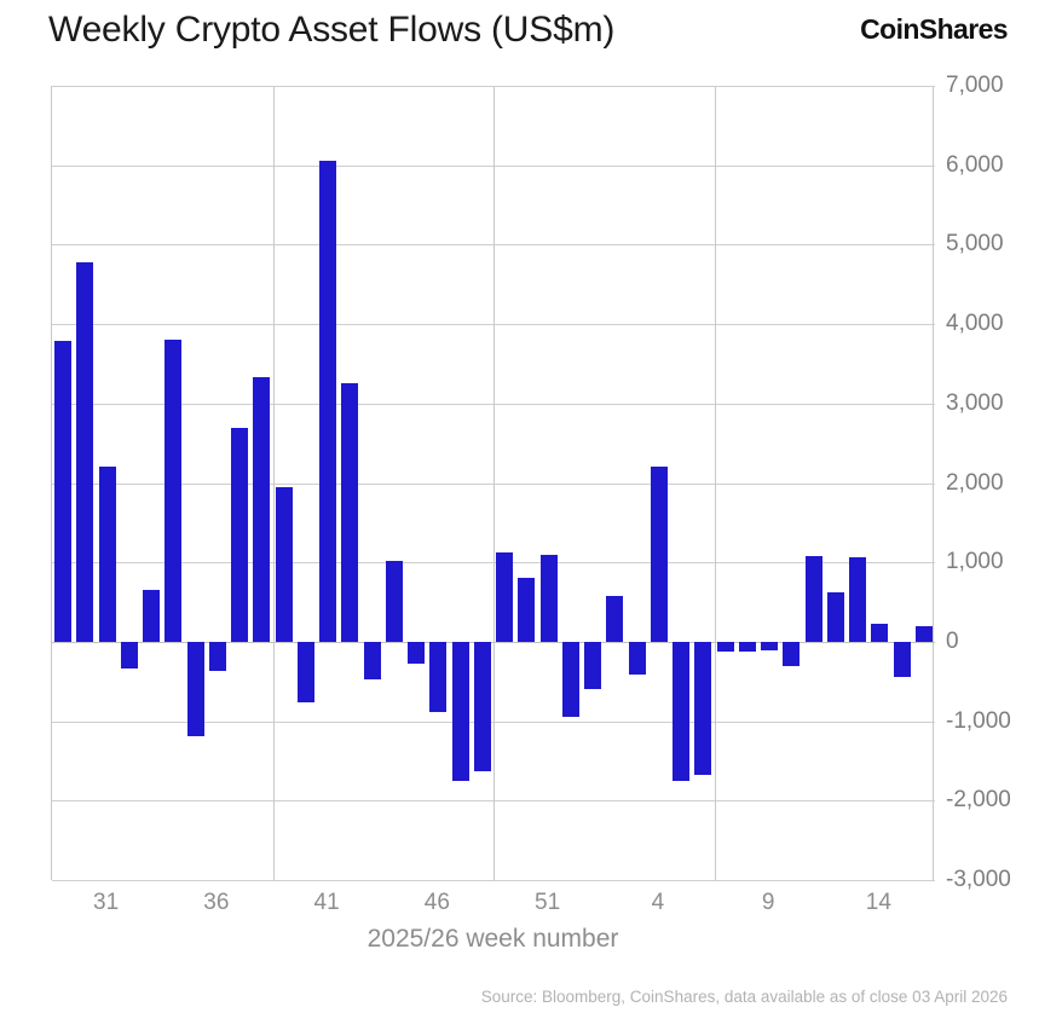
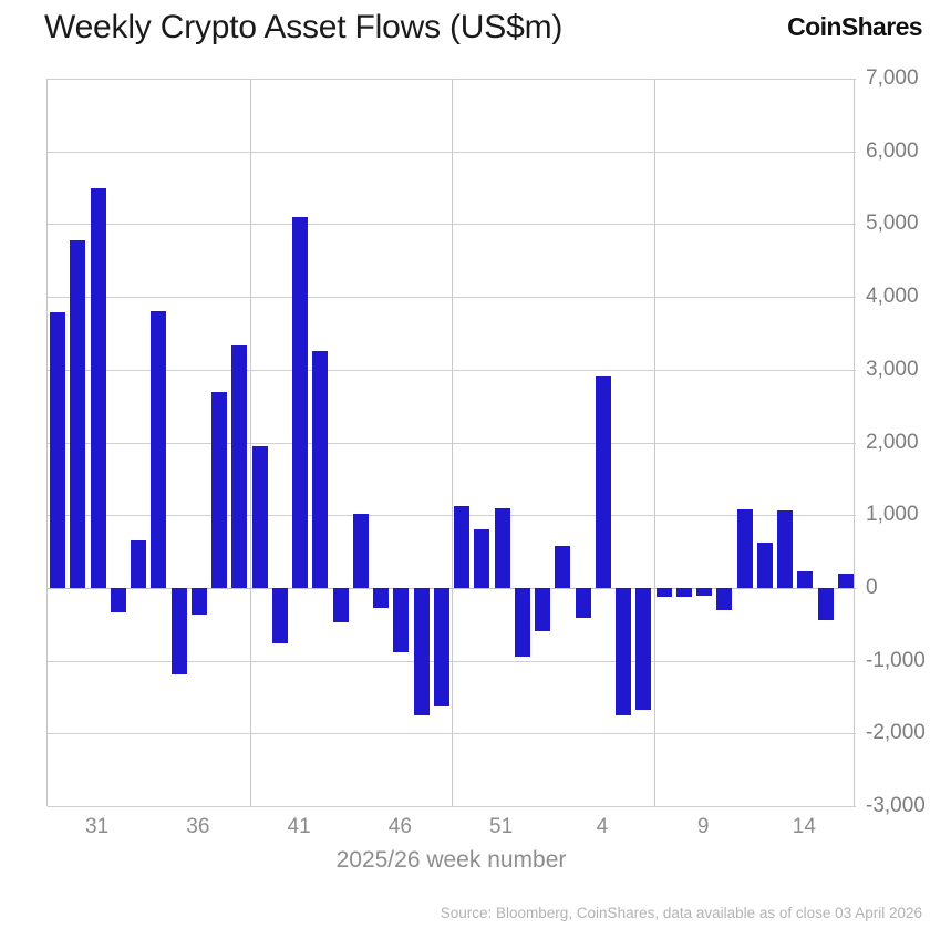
31: 2200 -> 5500
41: 6100 -> 5100
4: 2200 -> 2900
